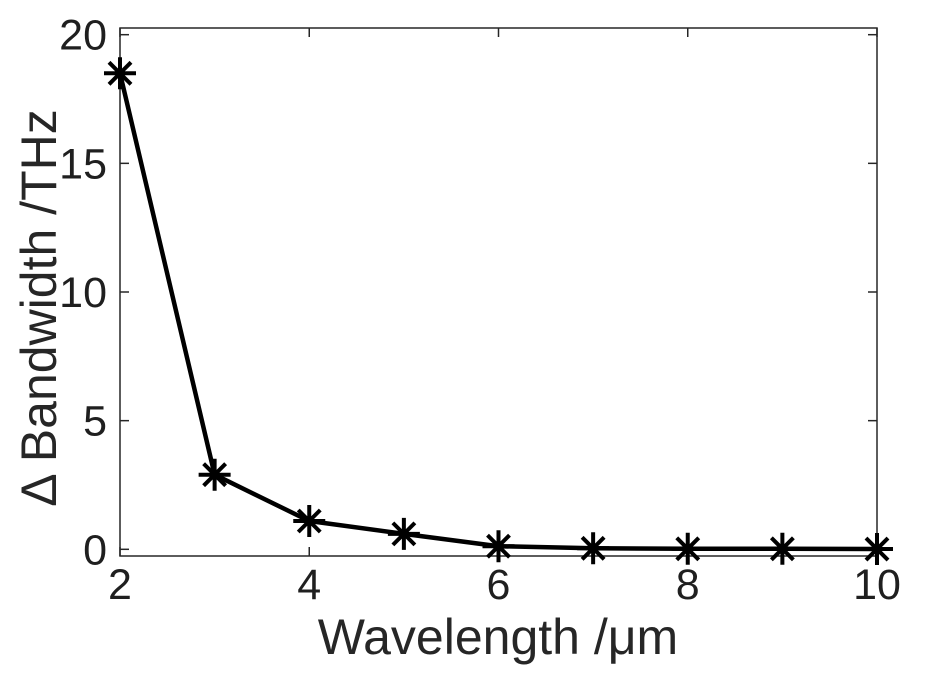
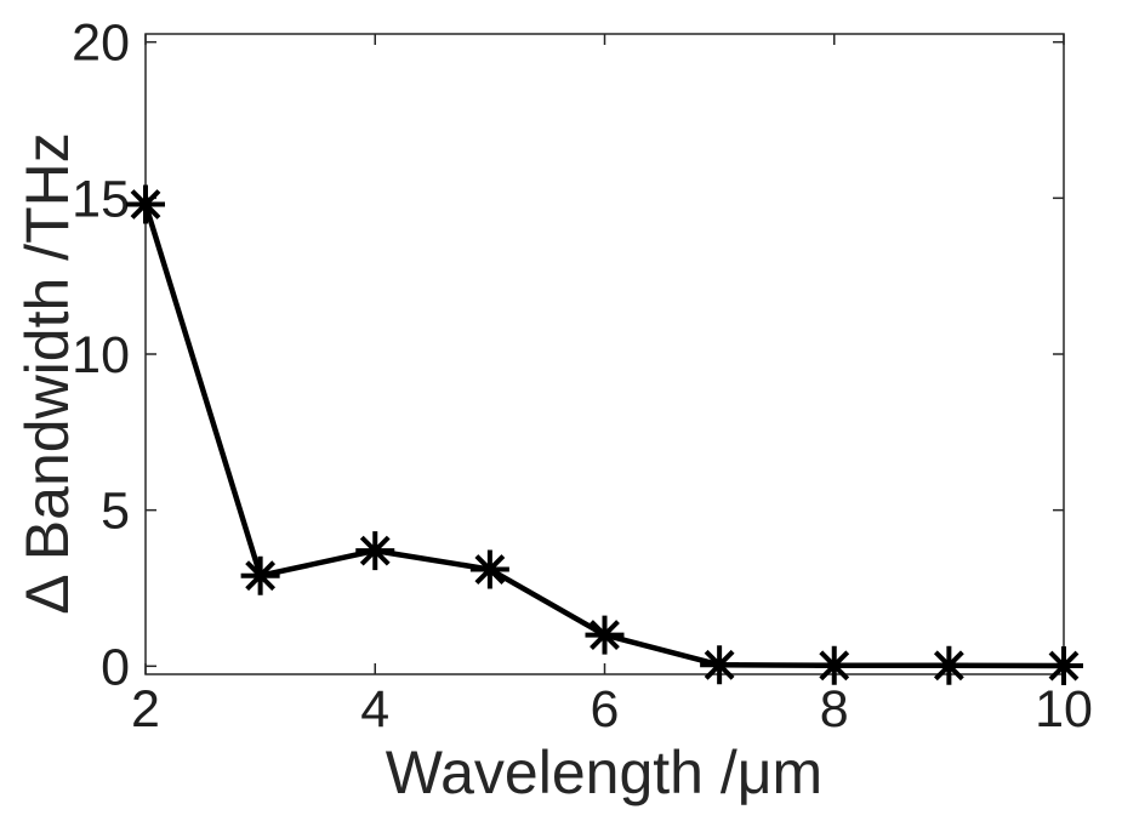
2: 18.5 -> 14.8
4: 1.1 -> 3.7
5: 0.6 -> 3.1
6: 0.1 -> 1.0
